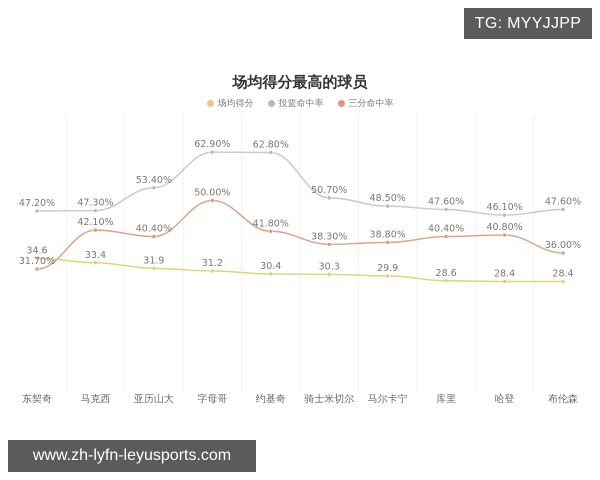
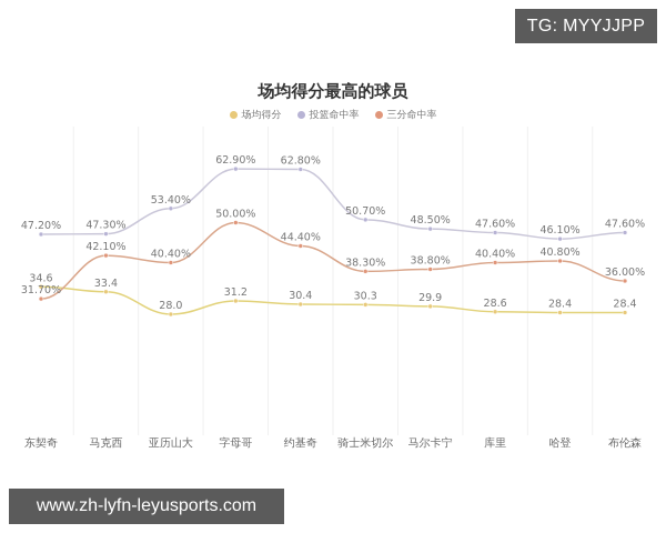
场均得分/亚历山大: 31.9 -> 28.0
三分命中率/约基奇: 41.80% -> 44.40%
